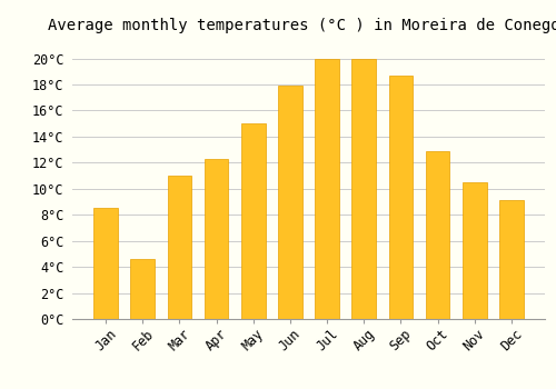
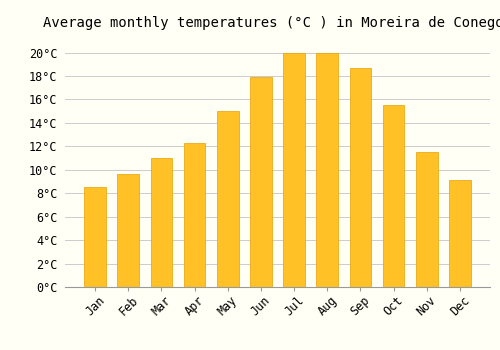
Feb: 4.6°C -> 9.6°C
Oct: 12.9°C -> 15.5°C
Nov: 10.5°C -> 11.5°C
